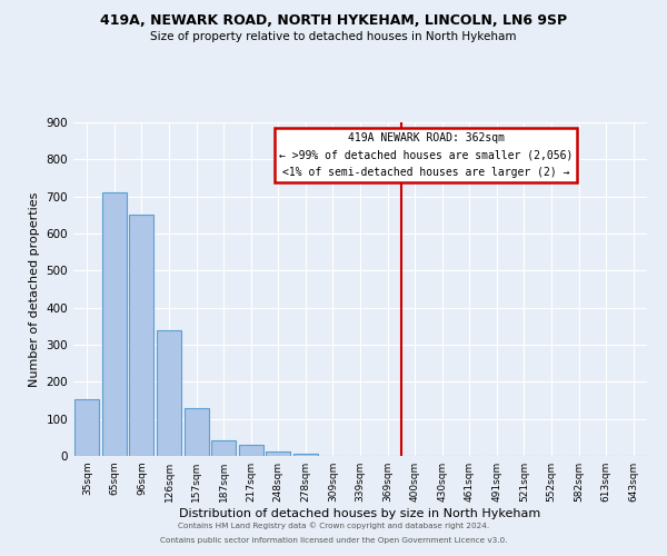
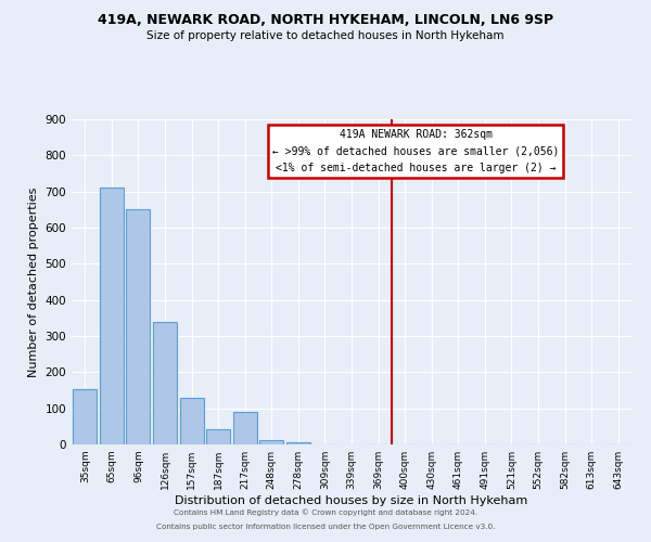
217sqm: 30 -> 90
